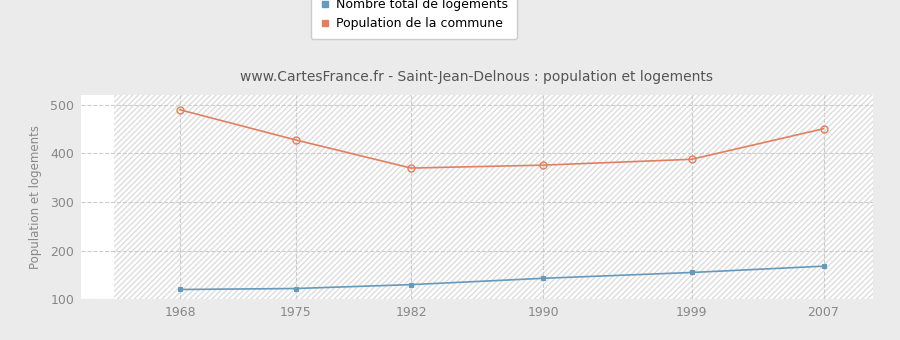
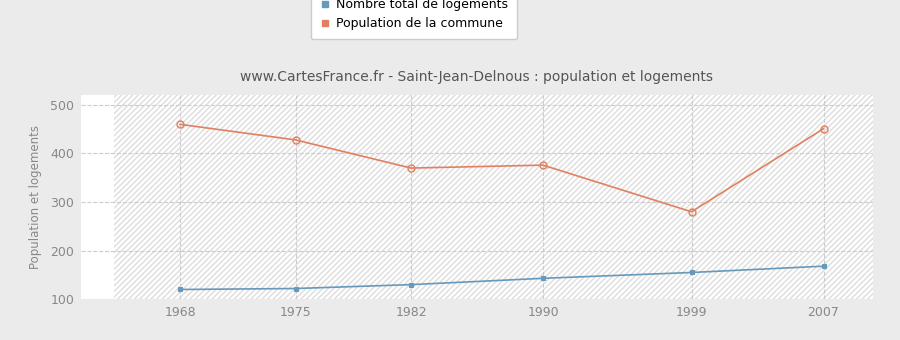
Population de la commune/1968: 490 -> 460
Population de la commune/1999: 388 -> 280
